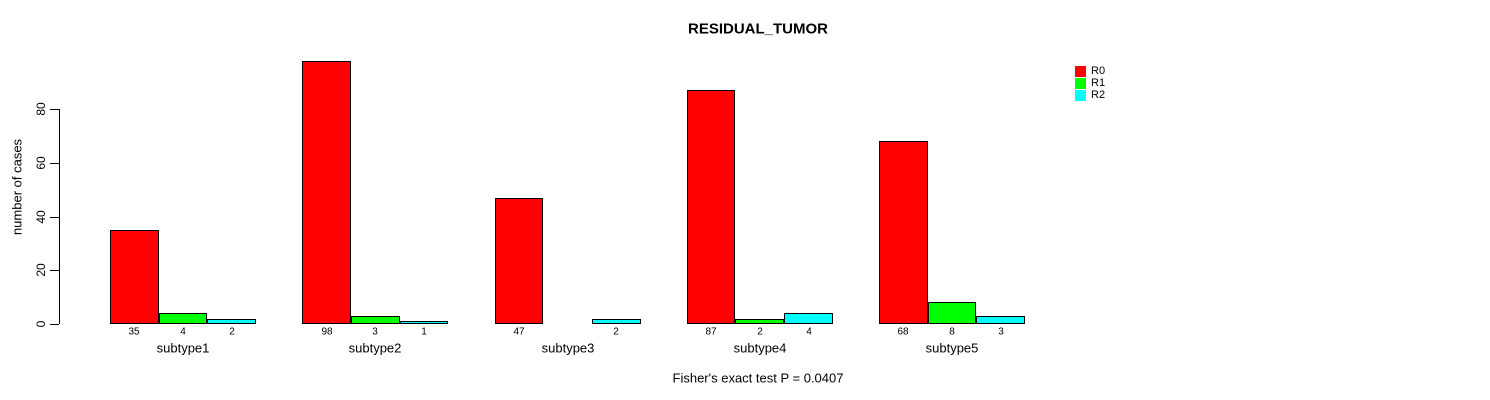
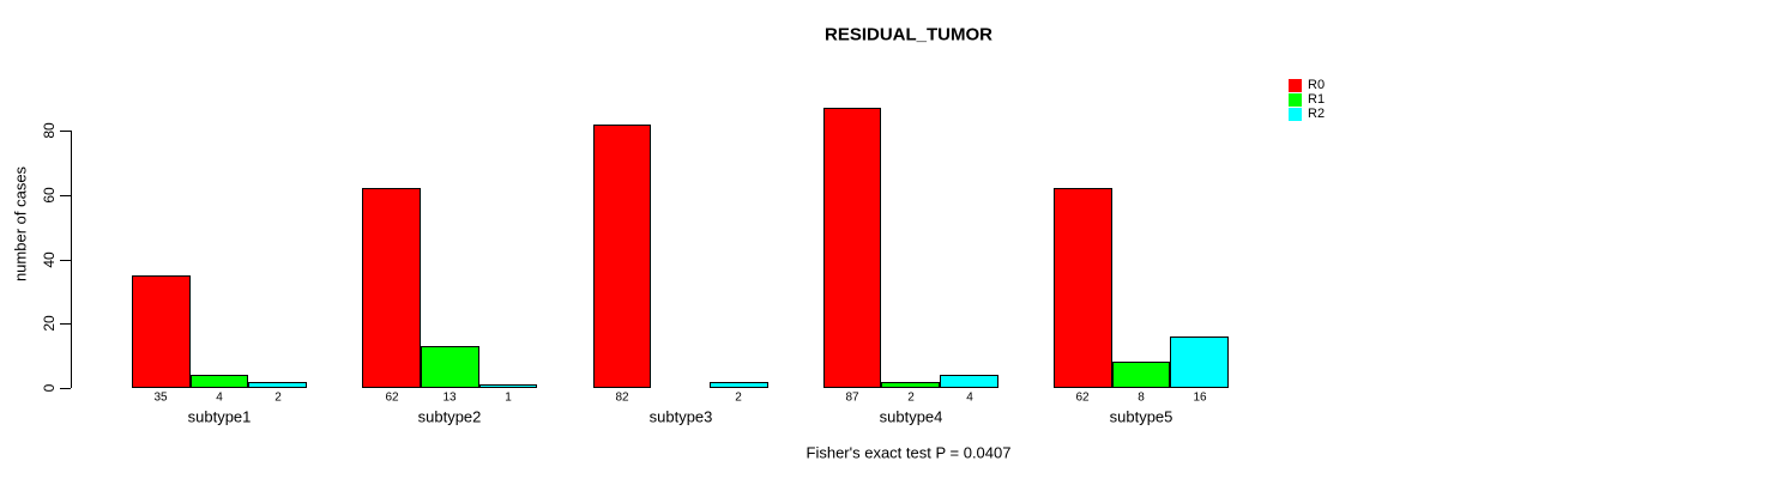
R0/subtype2: 98 -> 62
R1/subtype2: 3 -> 13
R0/subtype3: 47 -> 82
R0/subtype5: 68 -> 62
R2/subtype5: 3 -> 16
